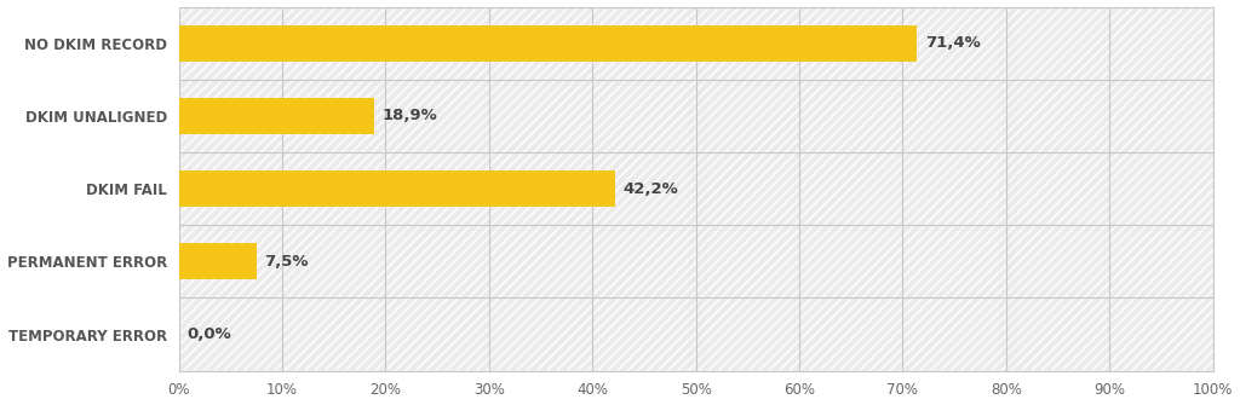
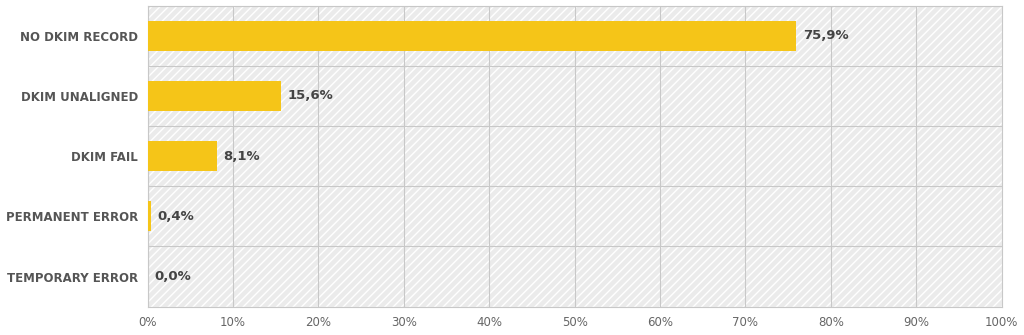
NO DKIM RECORD: 71,4% -> 75,9%
DKIM UNALIGNED: 18,9% -> 15,6%
DKIM FAIL: 42,2% -> 8,1%
PERMANENT ERROR: 7,5% -> 0,4%
